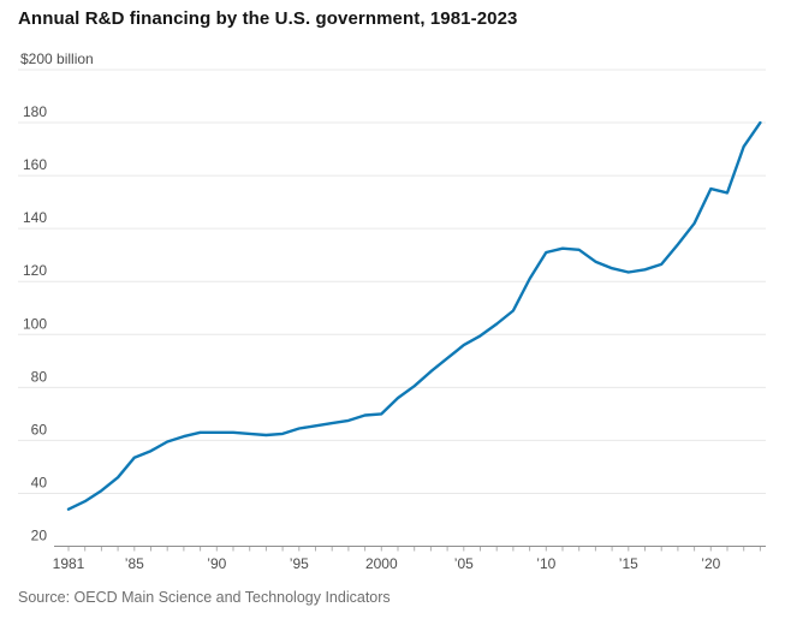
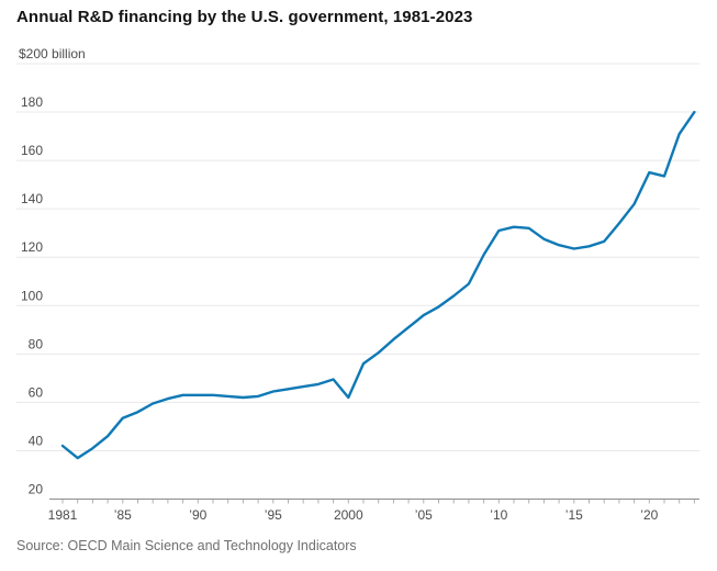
1981: 34 -> 42
2000: 70 -> 62
